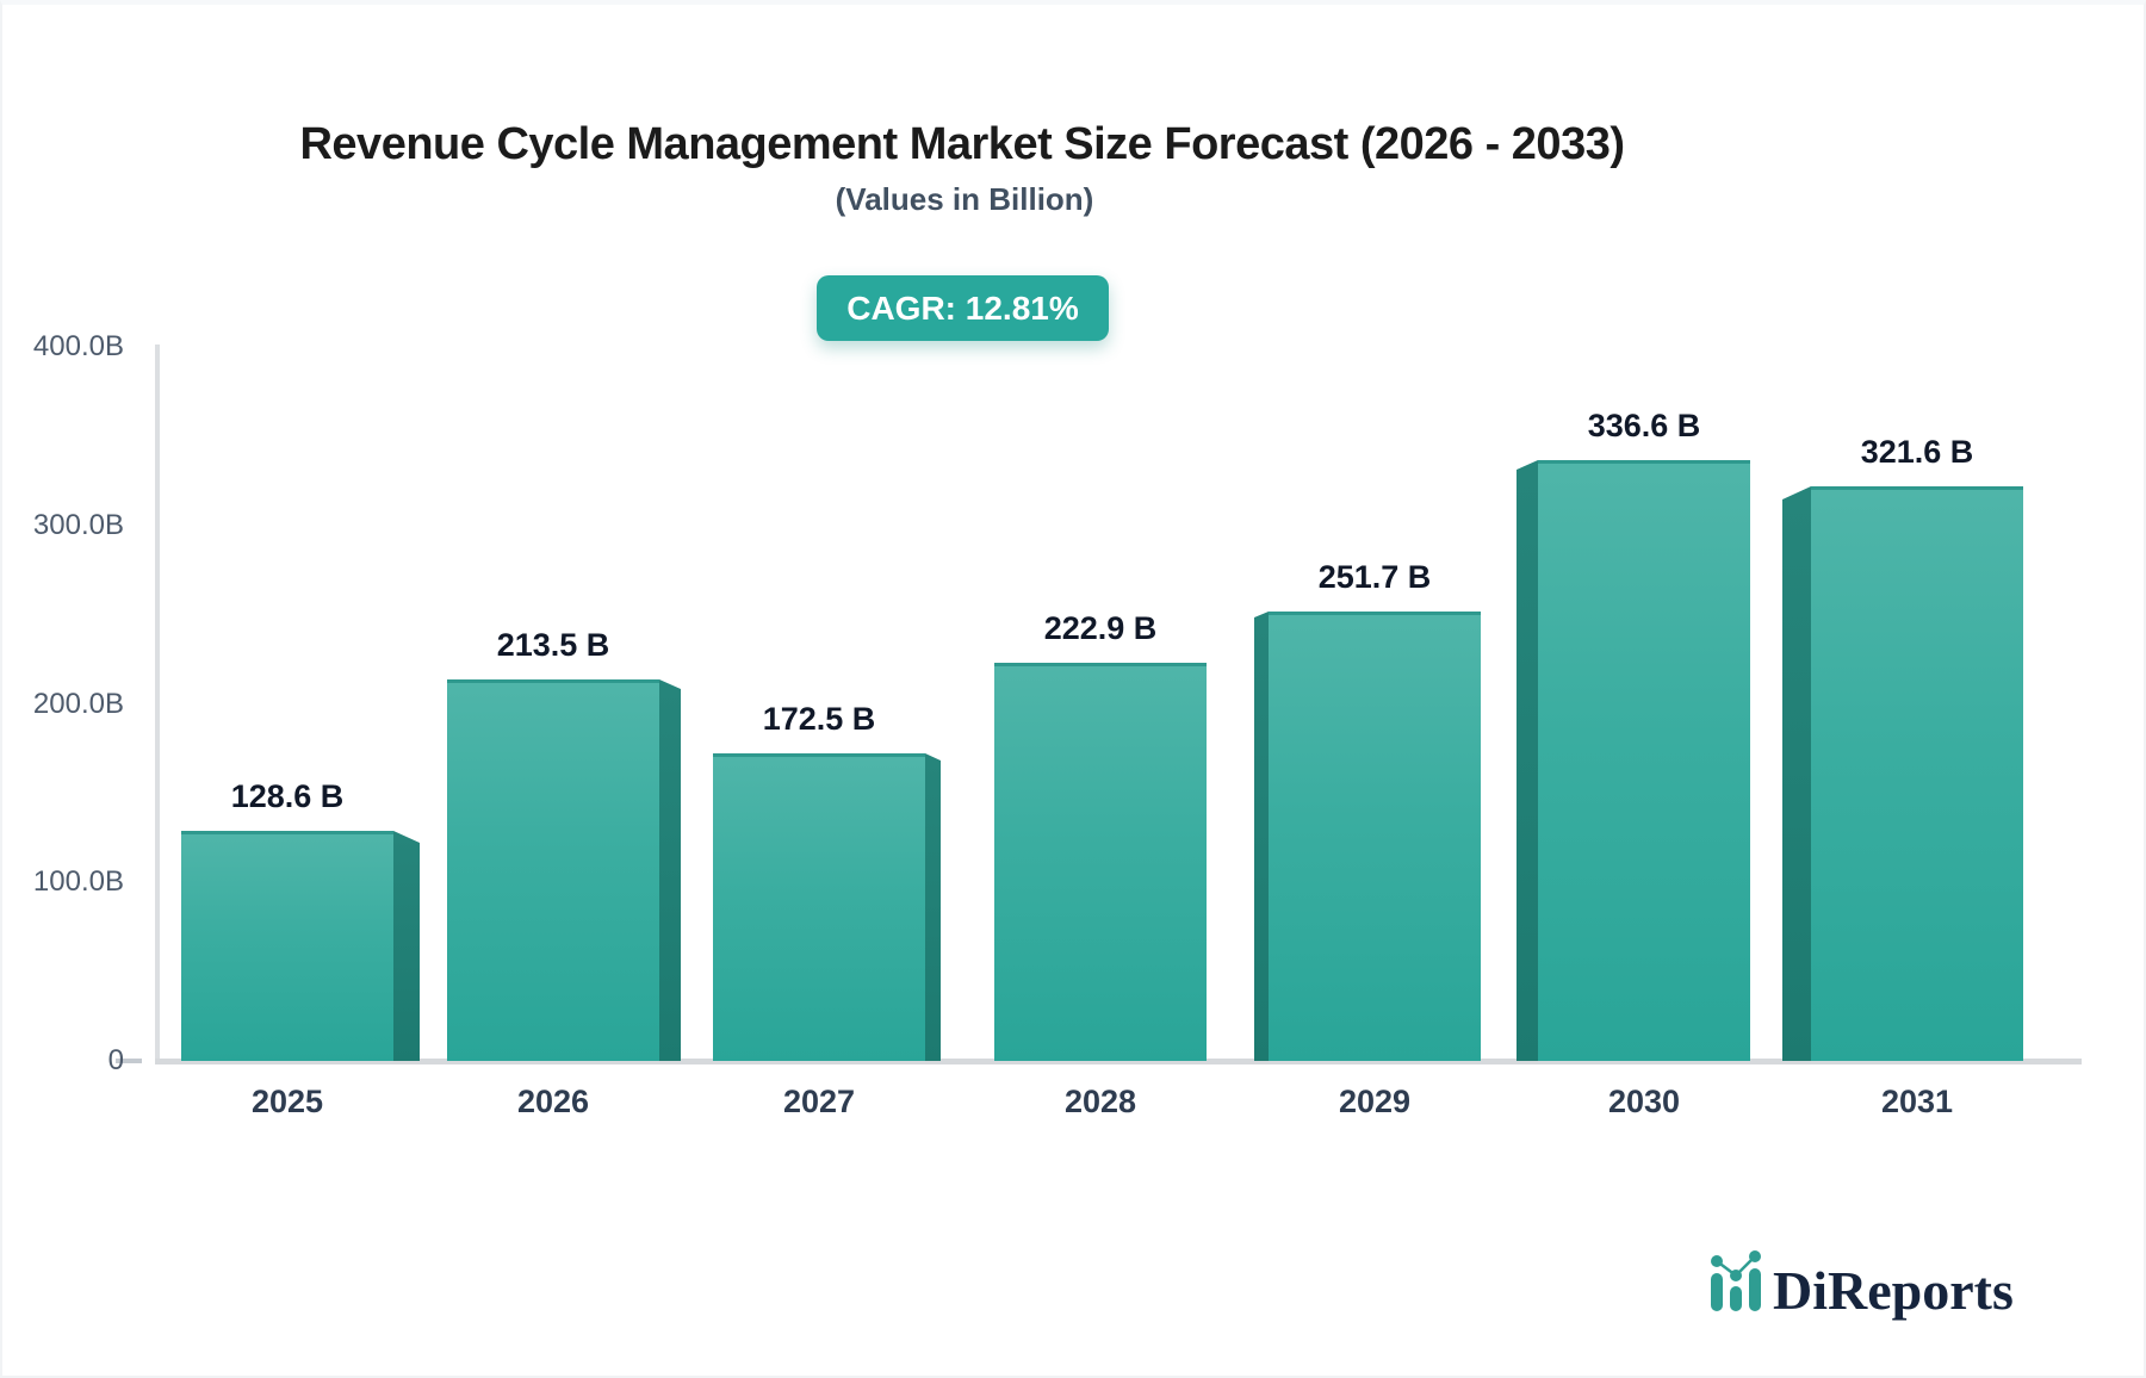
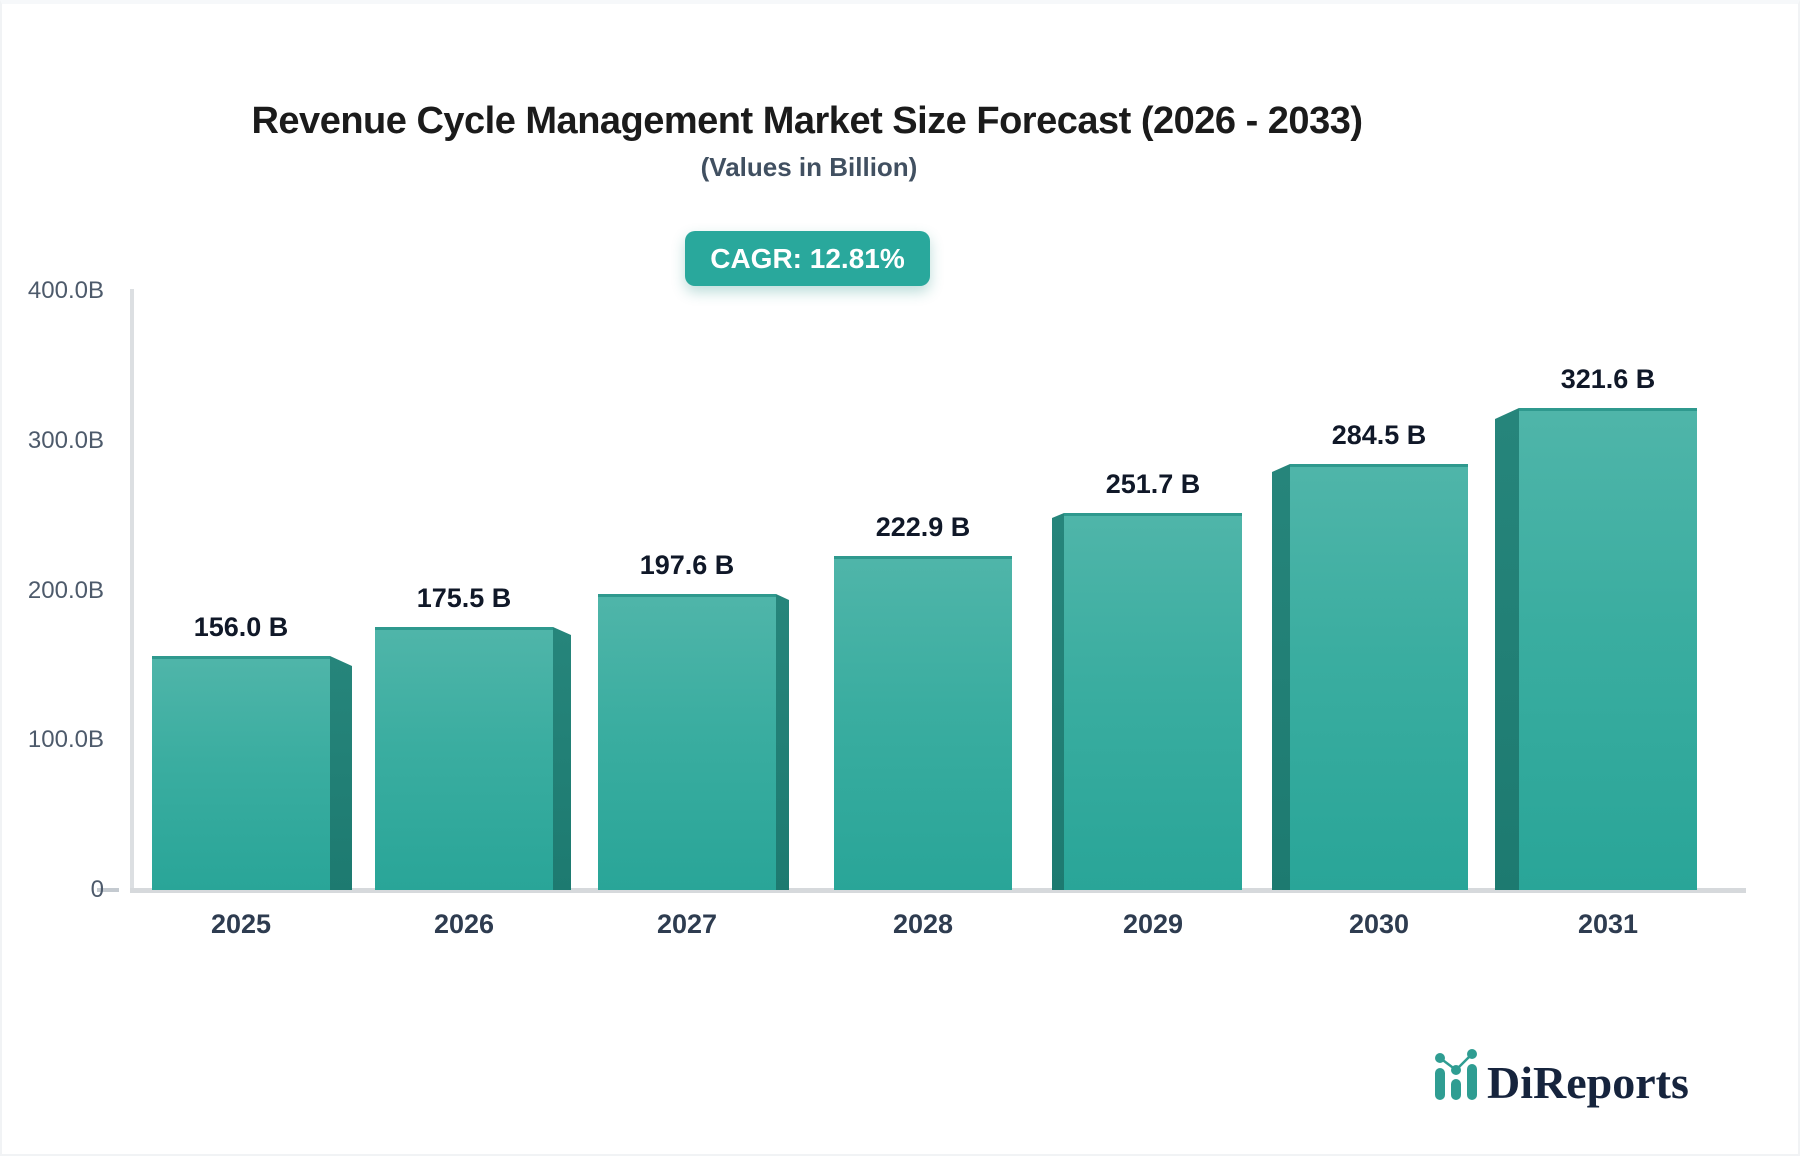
2025: 128.6 -> 156.0
2026: 213.5 -> 175.5
2027: 172.5 -> 197.6
2030: 336.6 -> 284.5
